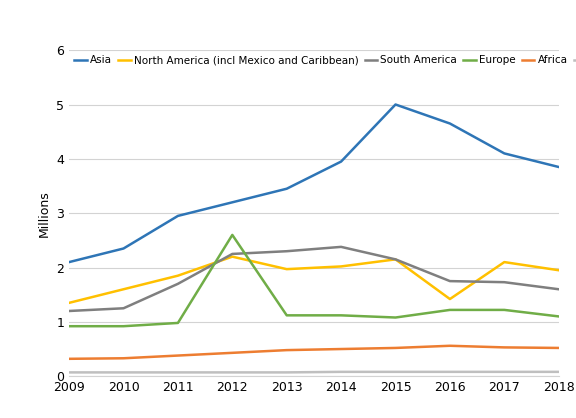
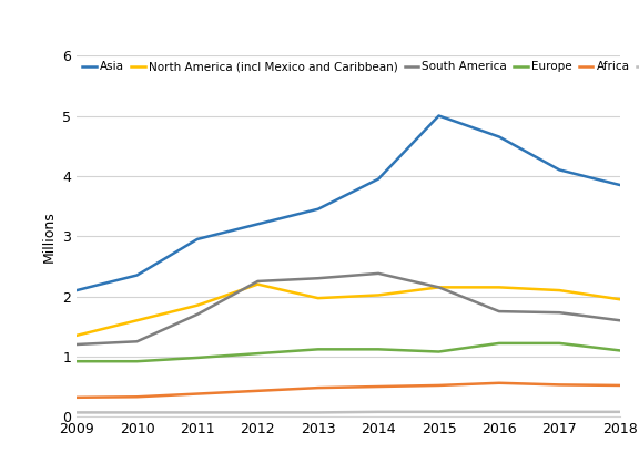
Europe/2012: 2.60 -> 1.05
North America (incl Mexico and Caribbean)/2016: 1.42 -> 2.15
